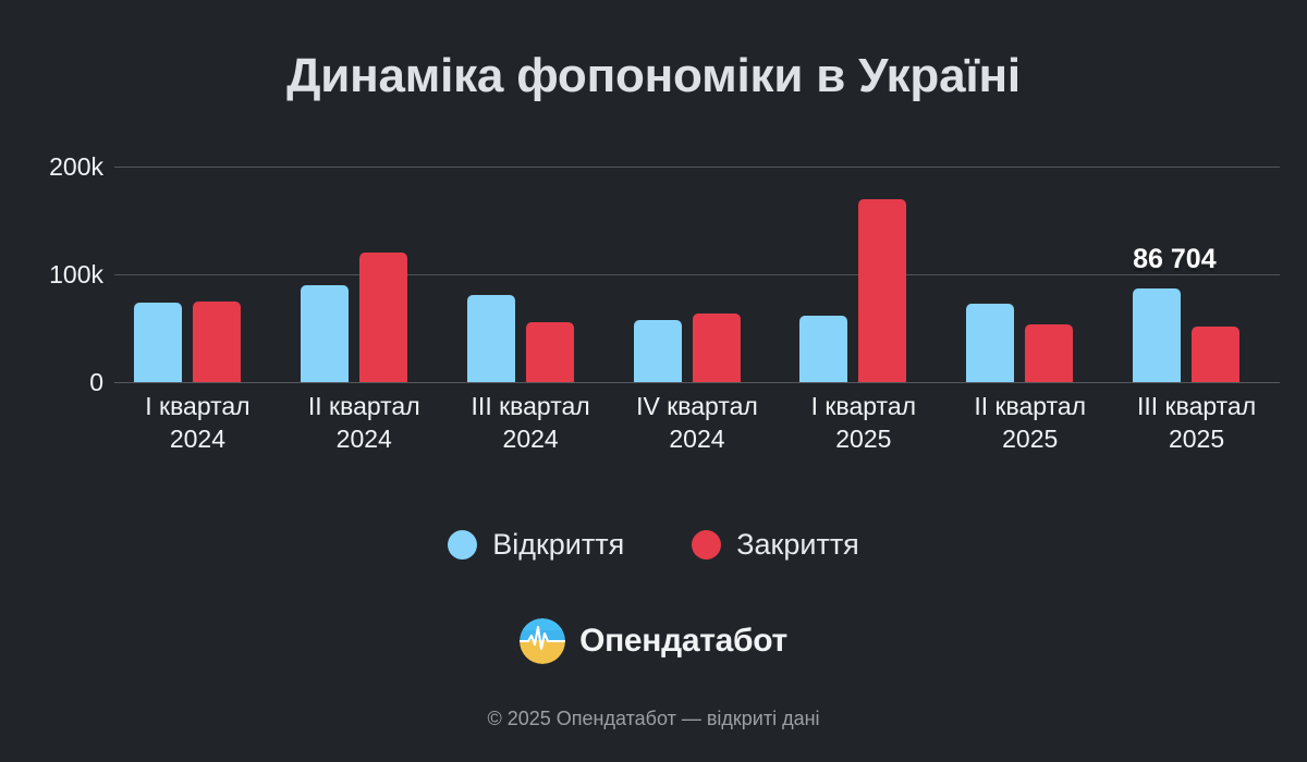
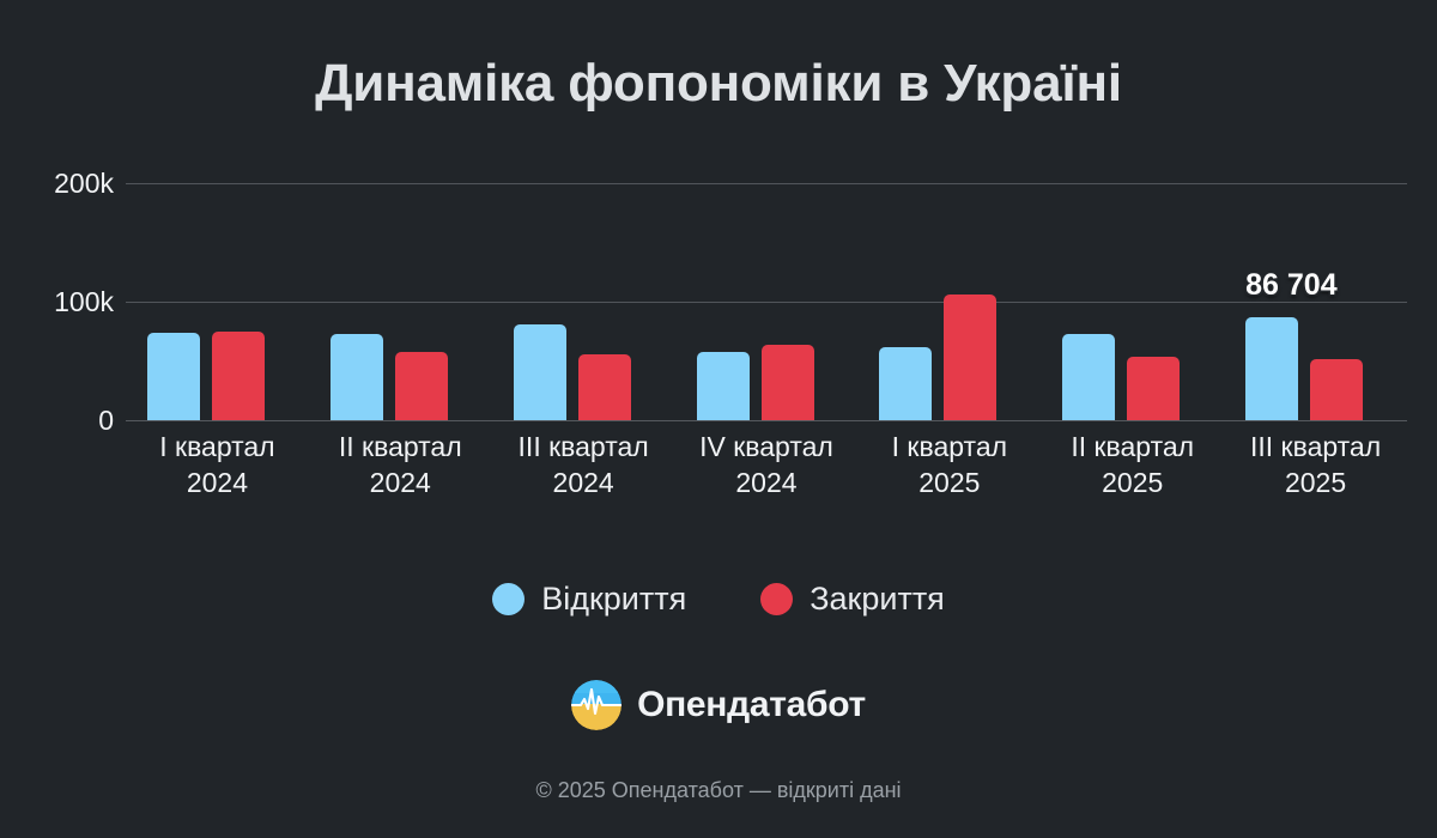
Відкриття/II квартал 2024: 90k -> 70k
Закриття/II квартал 2024: 120k -> 60k
Закриття/I квартал 2025: 170k -> 110k
